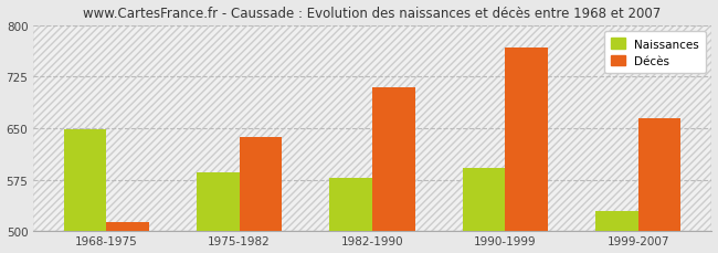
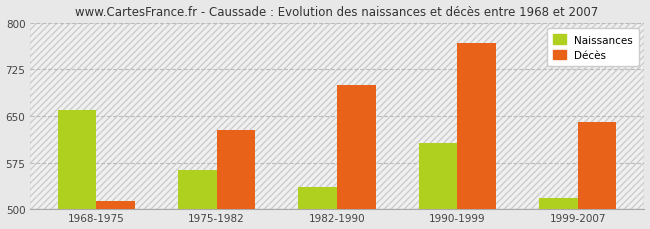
Naissances/1968-1975: 648 -> 660
Naissances/1975-1982: 586 -> 564
Décès/1975-1982: 638 -> 628
Naissances/1982-1990: 578 -> 536
Décès/1982-1990: 710 -> 700
Naissances/1990-1999: 592 -> 606
Naissances/1999-2007: 530 -> 518
Décès/1999-2007: 665 -> 640
